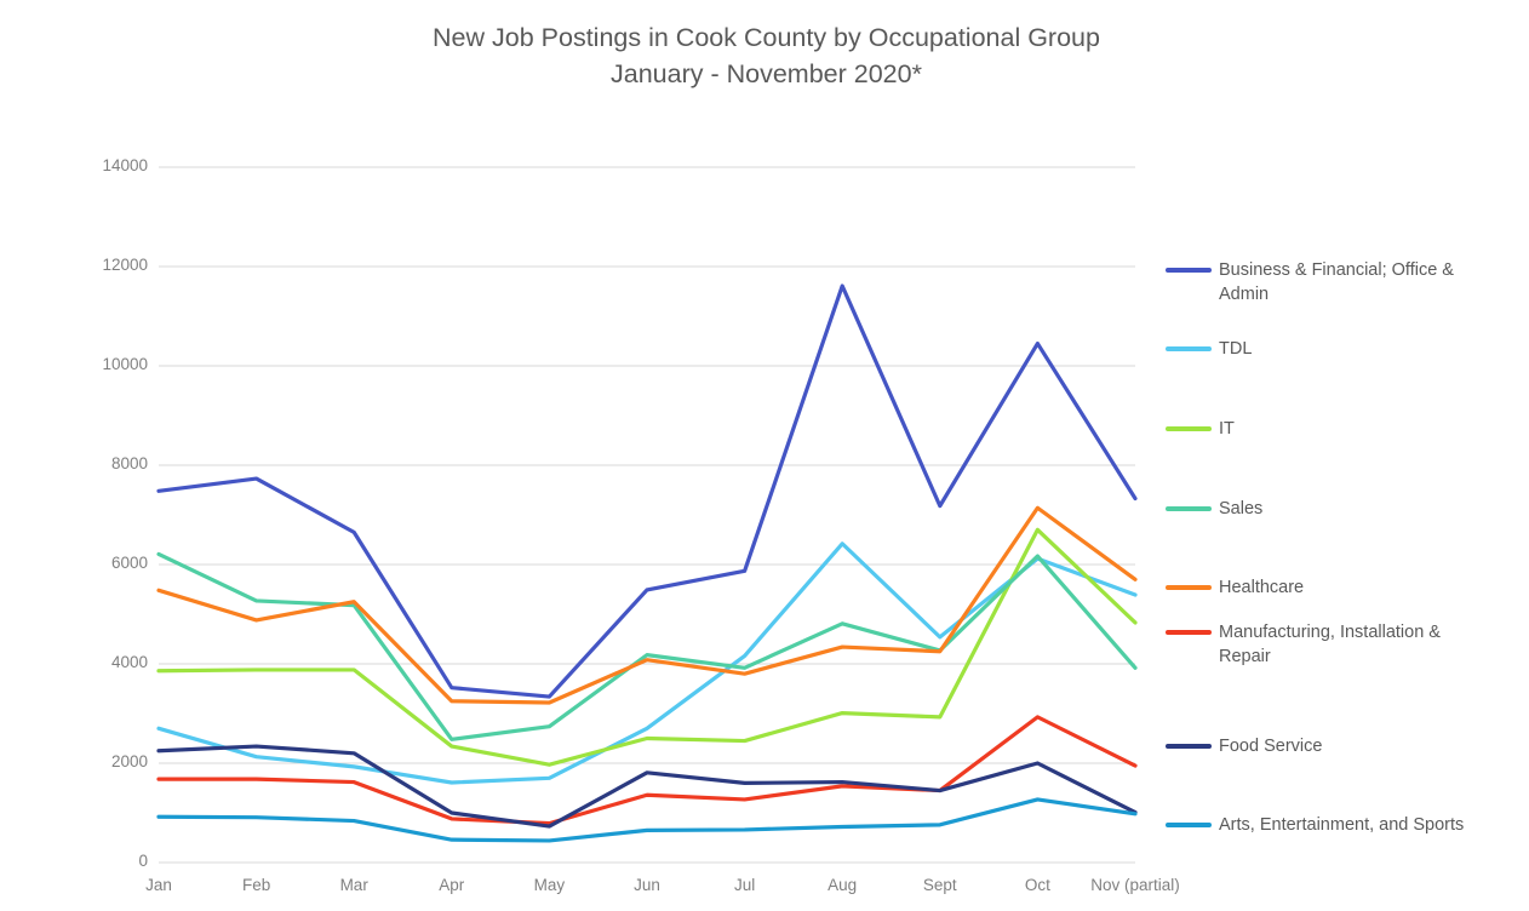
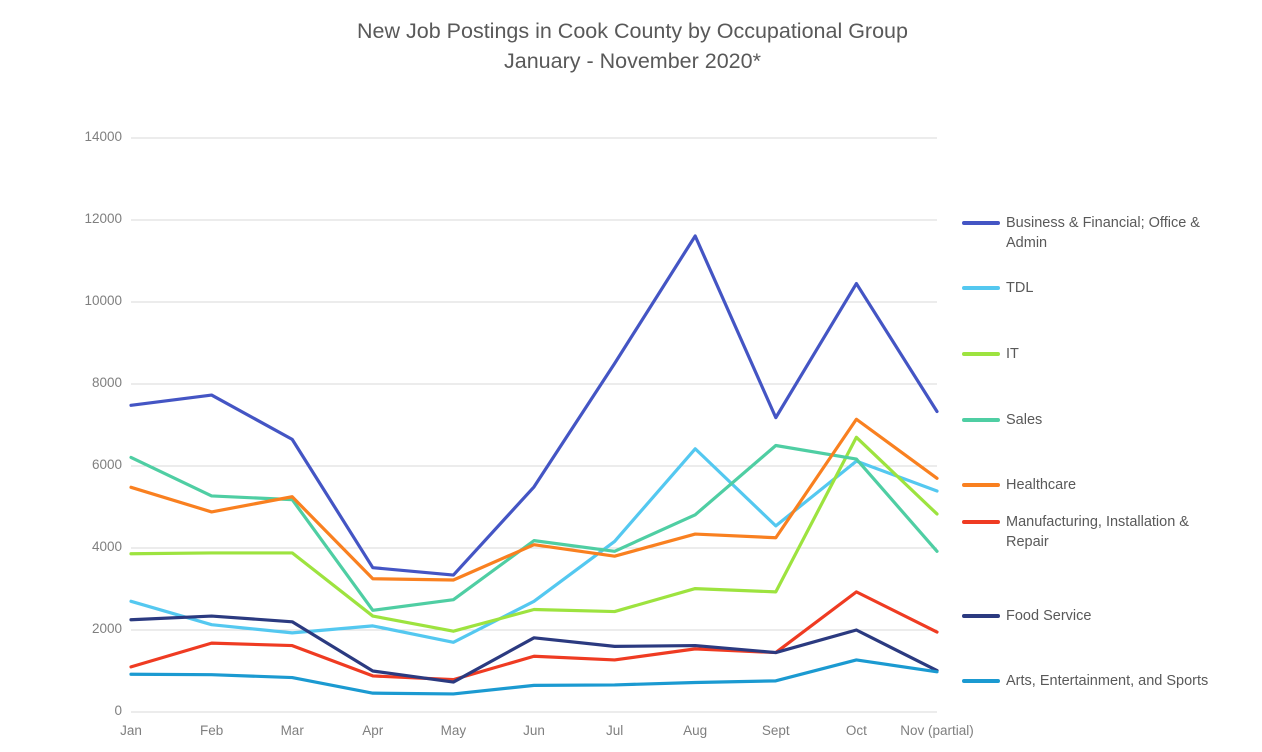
Manufacturing, Installation & Repair/Jan: 1700 -> 1100
TDL/Apr: 1600 -> 2100
Business & Financial; Office & Admin/Jul: 5900 -> 8500
Sales/Sept: 4300 -> 6500
